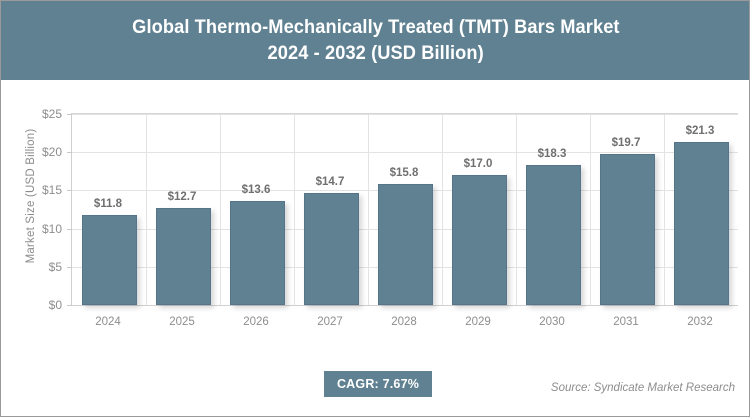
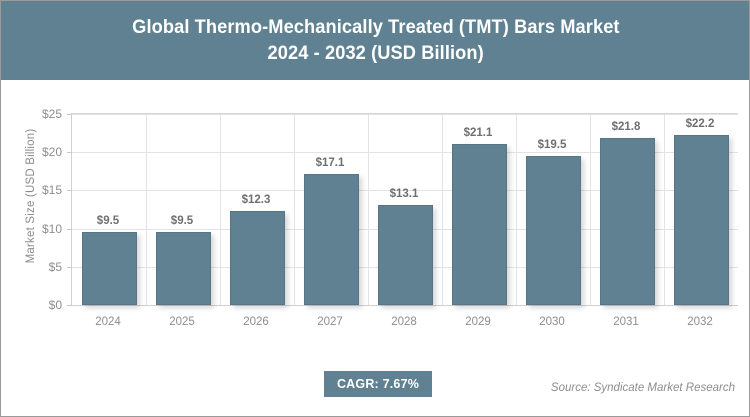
2024: $11.8 -> $9.5
2025: $12.7 -> $9.5
2026: $13.6 -> $12.3
2027: $14.7 -> $17.1
2028: $15.8 -> $13.1
2029: $17.0 -> $21.1
2030: $18.3 -> $19.5
2031: $19.7 -> $21.8
2032: $21.3 -> $22.2
